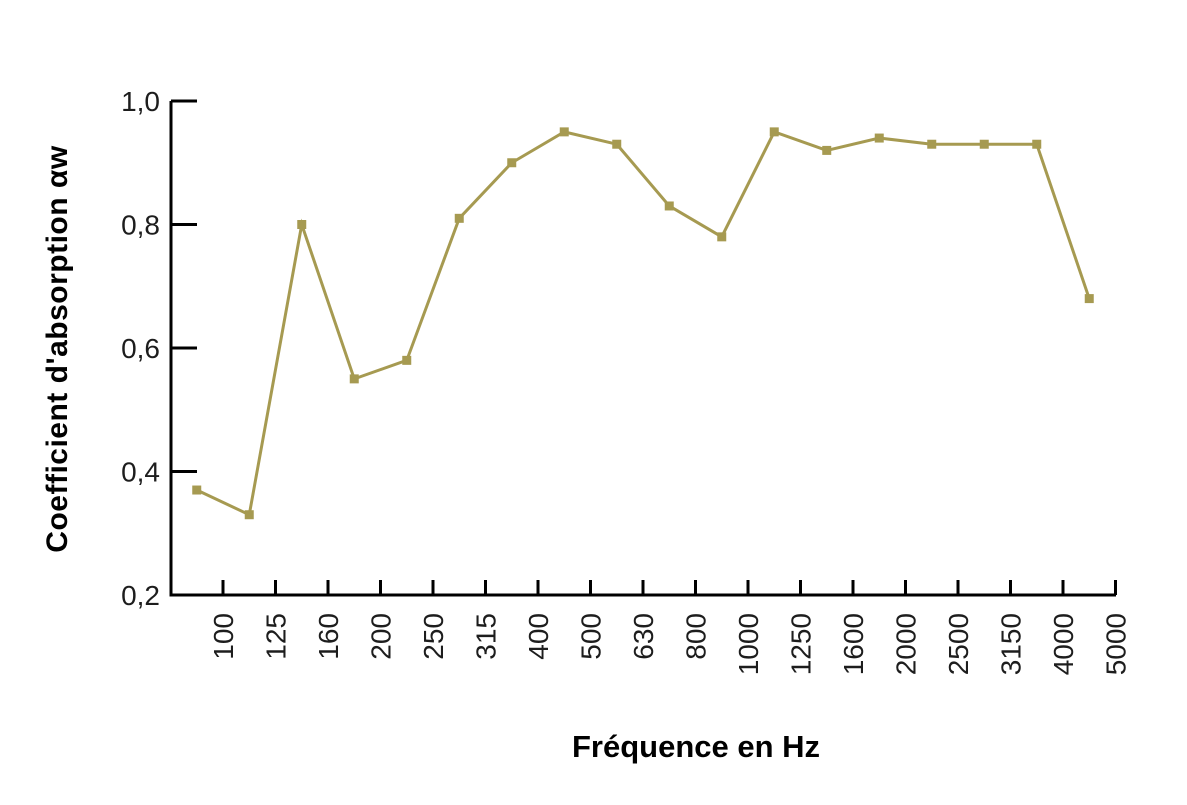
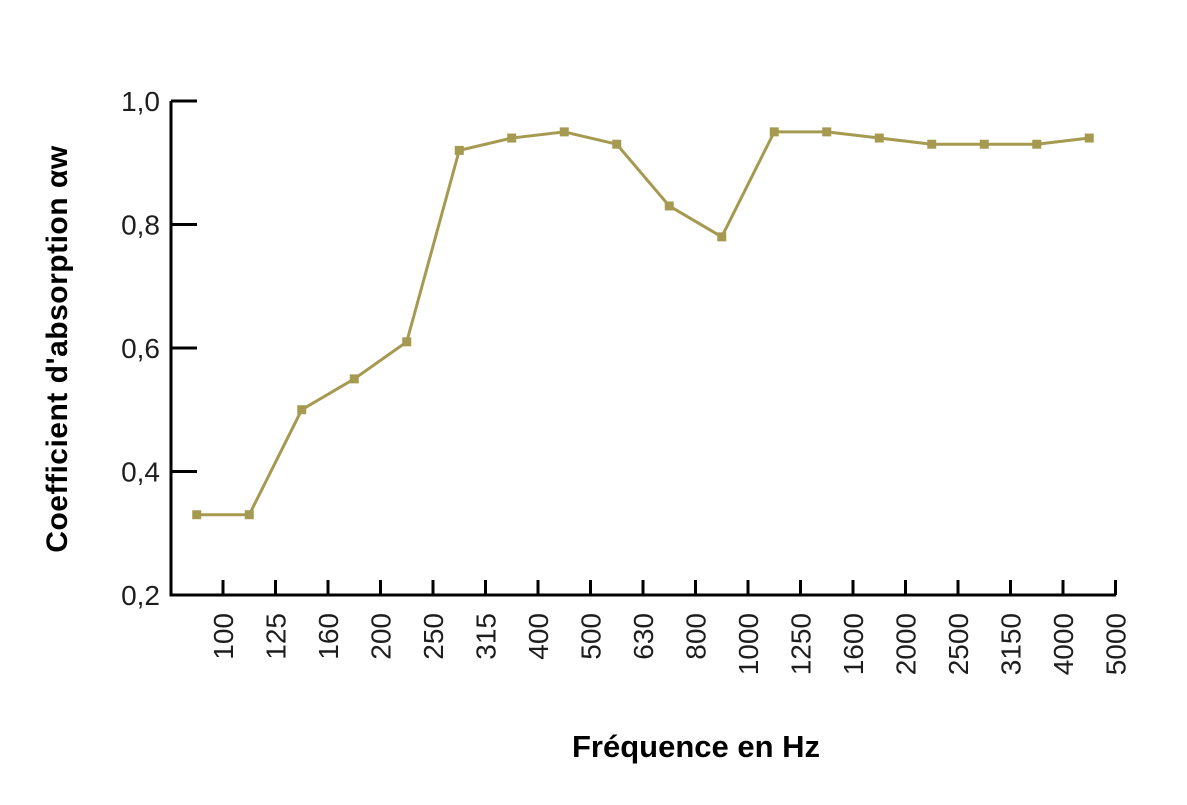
100: 0,37 -> 0,33
160: 0,80 -> 0,50
250: 0,58 -> 0,61
315: 0,81 -> 0,92
400: 0,90 -> 0,94
1600: 0,92 -> 0,95
5000: 0,68 -> 0,94
